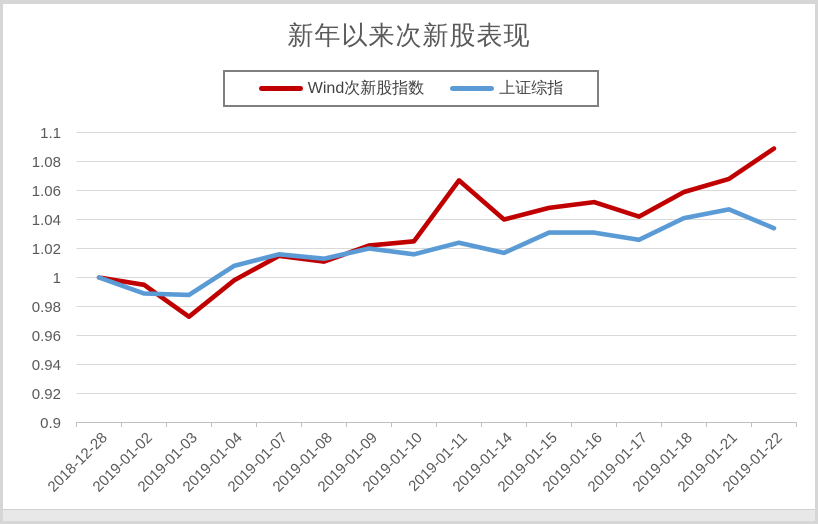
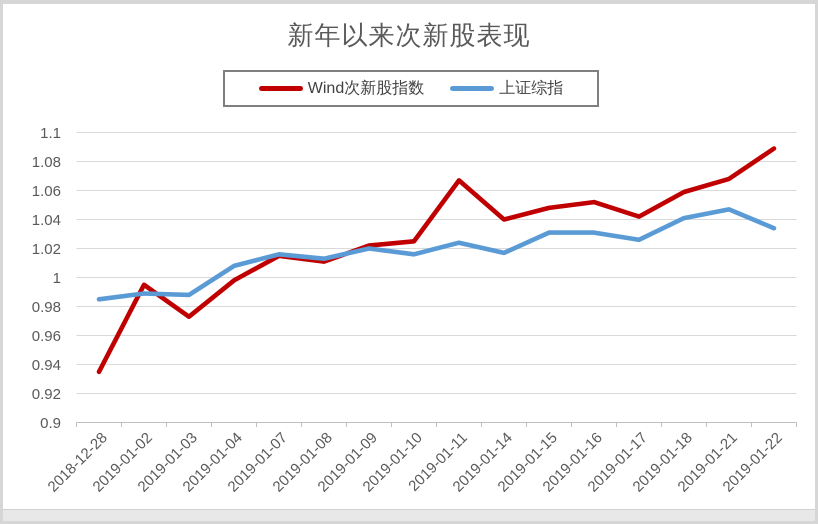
Wind次新股指数/2018-12-28: 1.000 -> 0.935
上证综指/2018-12-28: 1.000 -> 0.985
